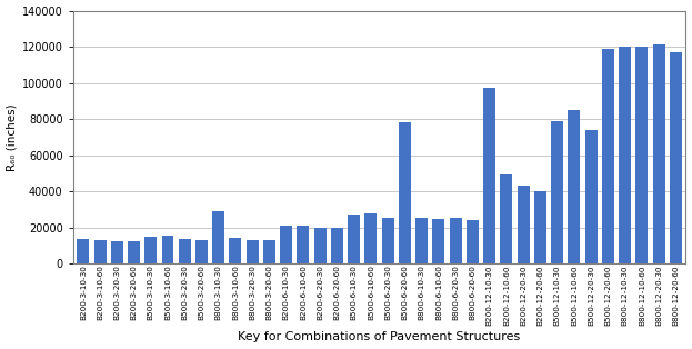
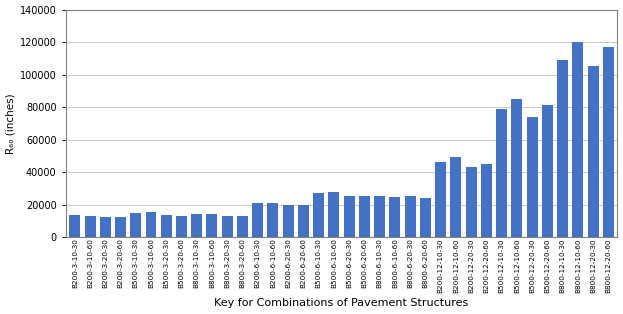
B800-3-10-30: 29000 -> 14000
B500-6-20-60: 78000 -> 26000
B200-12-10-30: 97000 -> 46000
B200-12-20-60: 40000 -> 45000
B500-12-20-60: 119000 -> 81000
B800-12-10-30: 120000 -> 109000
B800-12-20-30: 121000 -> 105000
